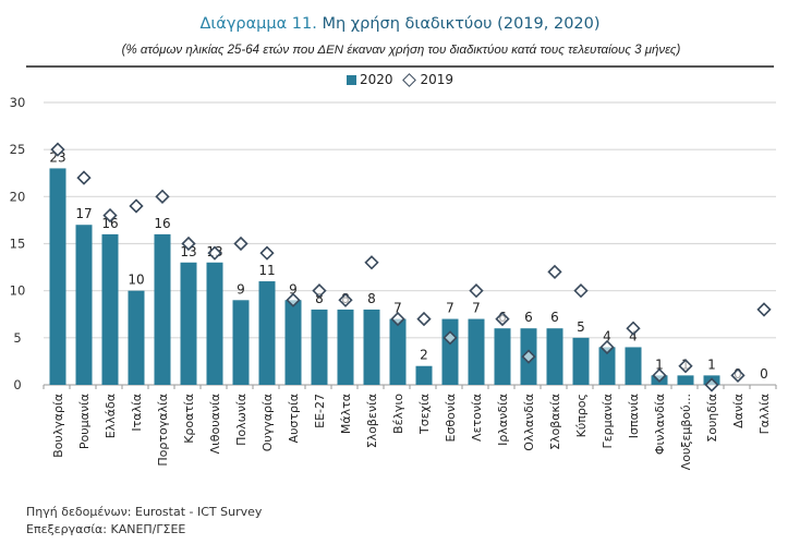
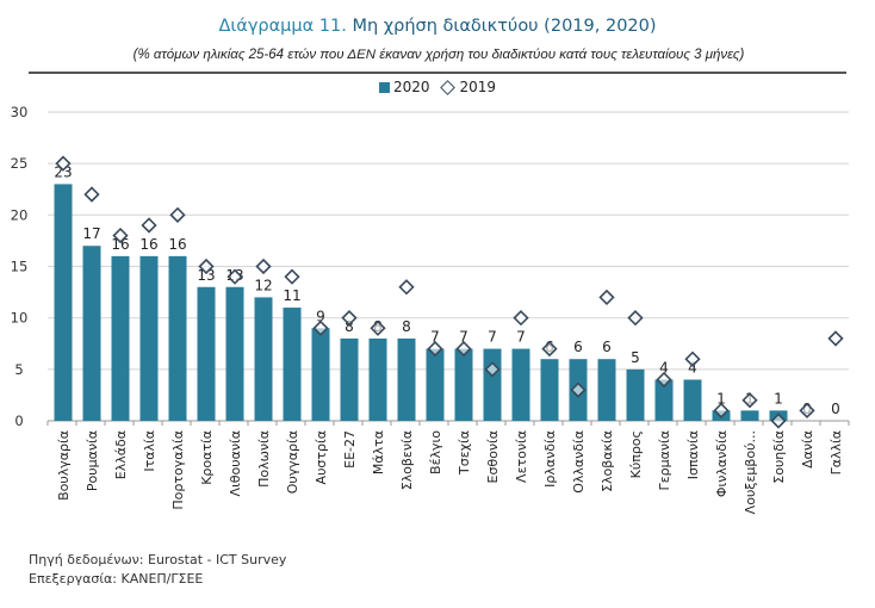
2020/Ιταλία: 10 -> 16
2020/Πολωνία: 9 -> 12
2020/Τσεχία: 2 -> 7
